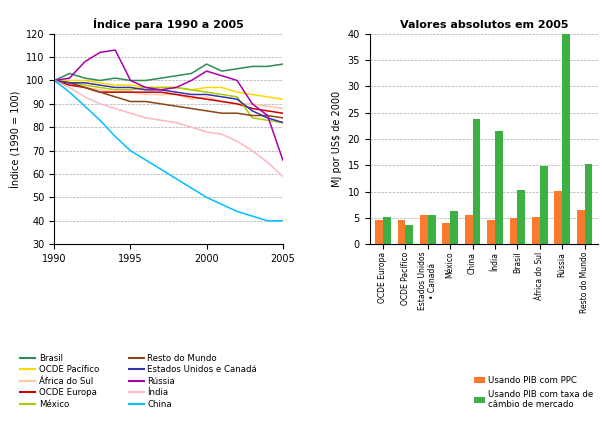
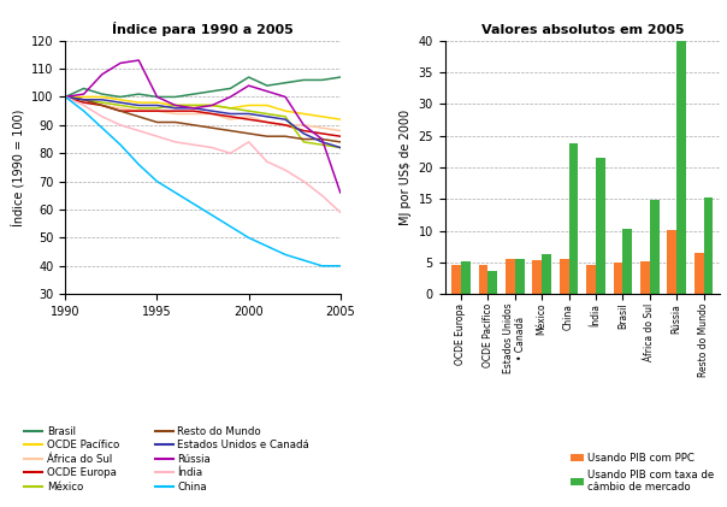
Índice para 1990 a 2005/Índia/2000: 78 -> 84
Valores absolutos em 2005/Usando PIB com PPC/México: 4.0 -> 5.4
